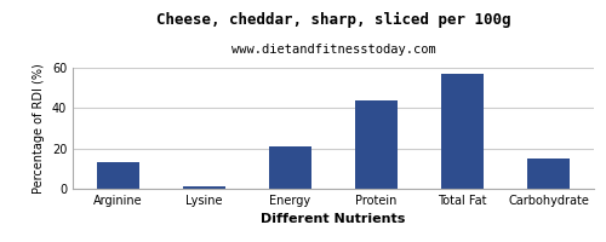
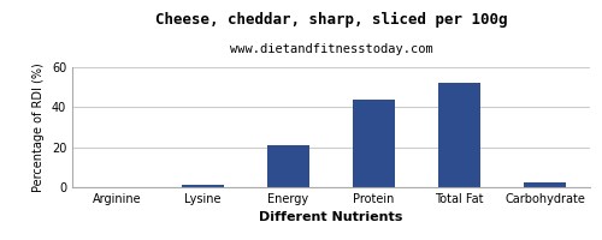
Arginine: 13 -> 0
Total Fat: 57 -> 52
Carbohydrate: 15 -> 2
